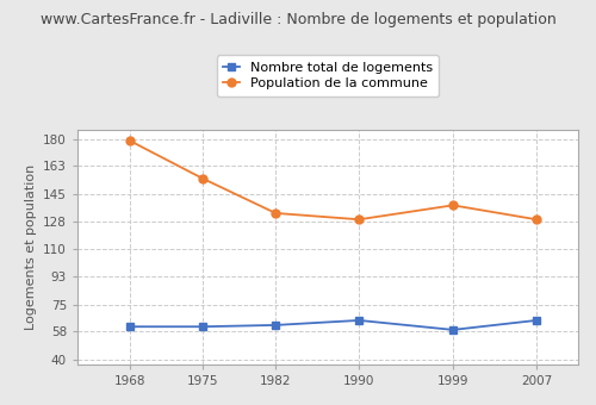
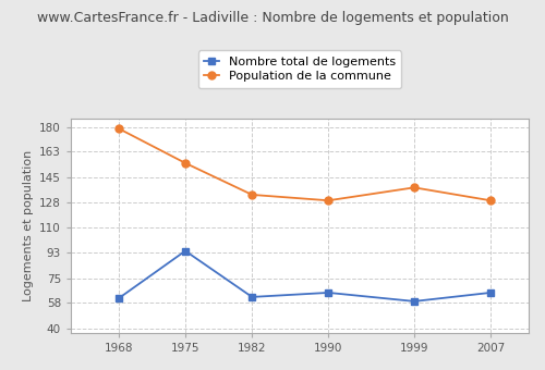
Nombre total de logements/1975: 61 -> 94
